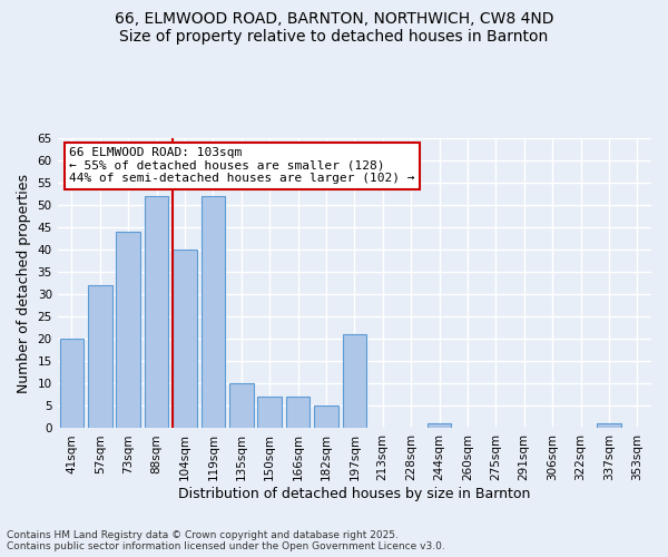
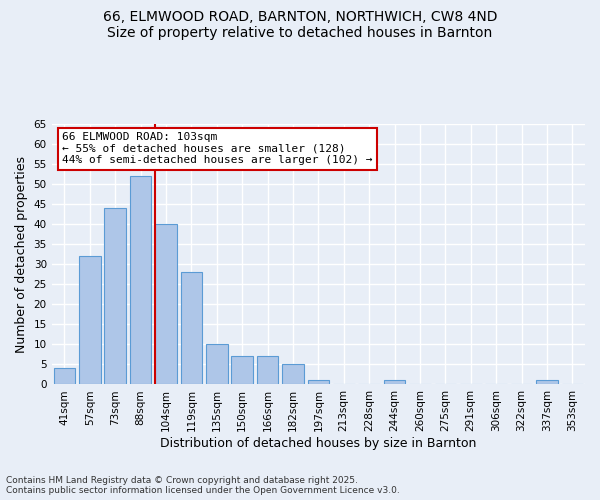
41sqm: 20 -> 4
119sqm: 52 -> 28
197sqm: 21 -> 1
